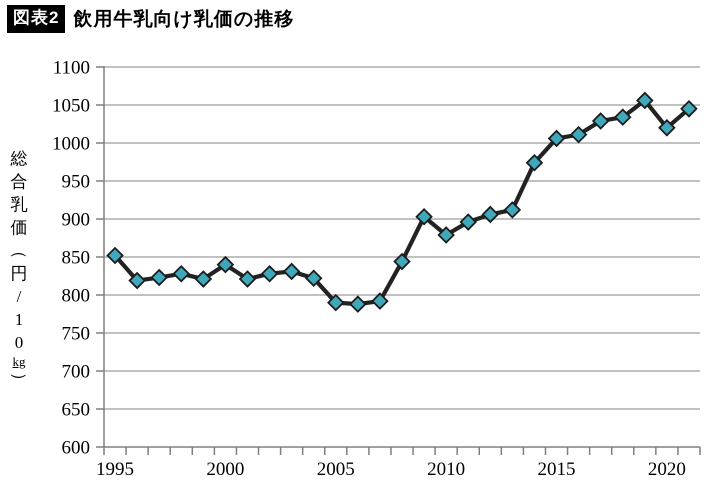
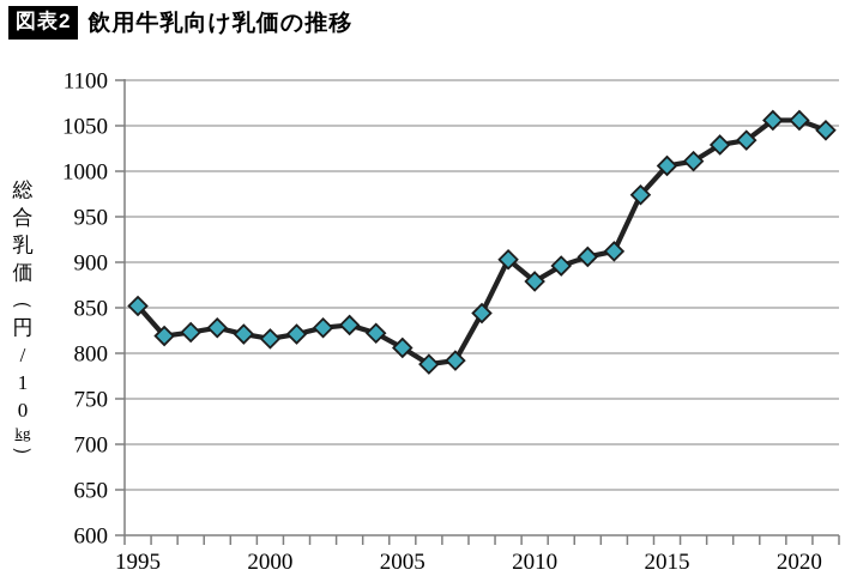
2000: 840 -> 820
2005: 790 -> 810
2020: 1020 -> 1060
